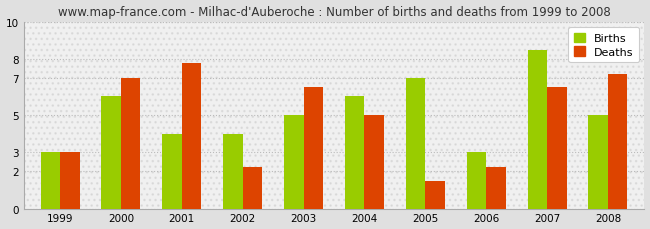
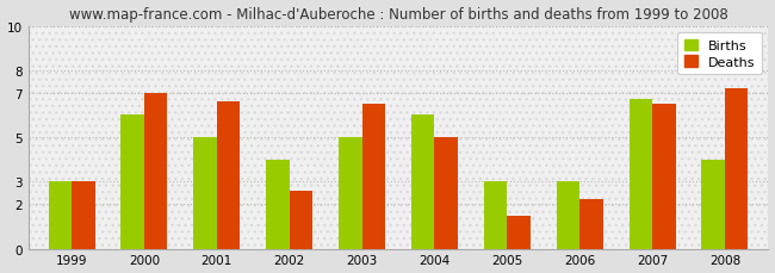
Births/2001: 4.0 -> 5.0
Deaths/2001: 7.8 -> 6.6
Deaths/2002: 2.2 -> 2.6
Births/2005: 7.0 -> 3.0
Births/2007: 8.5 -> 6.7
Births/2008: 5.0 -> 4.0
